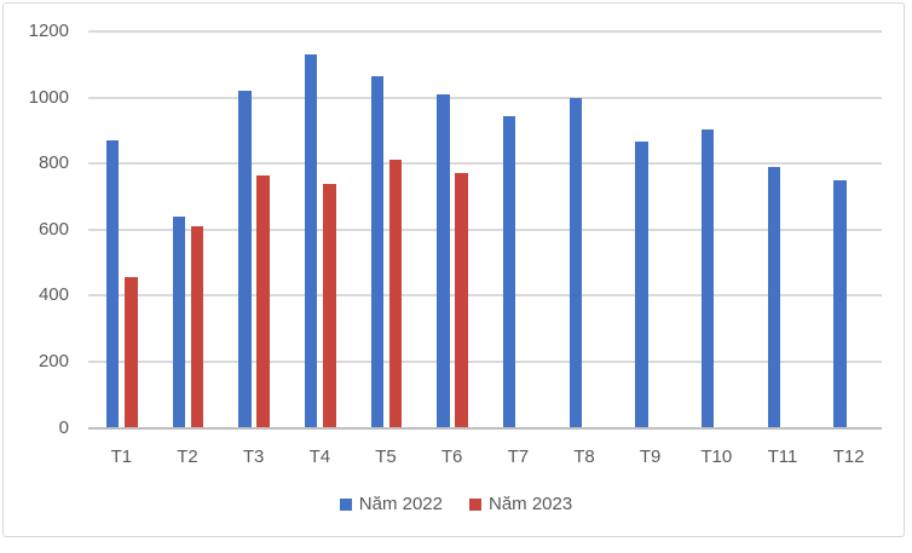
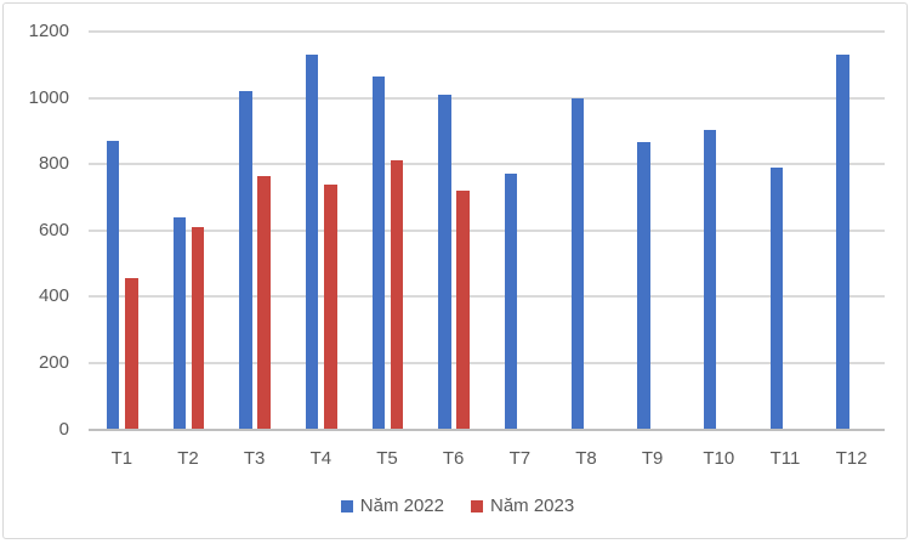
Năm 2023/T6: 770 -> 720
Năm 2022/T7: 940 -> 770
Năm 2022/T12: 750 -> 1130
